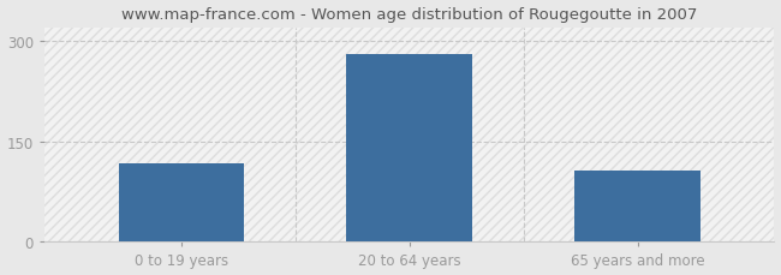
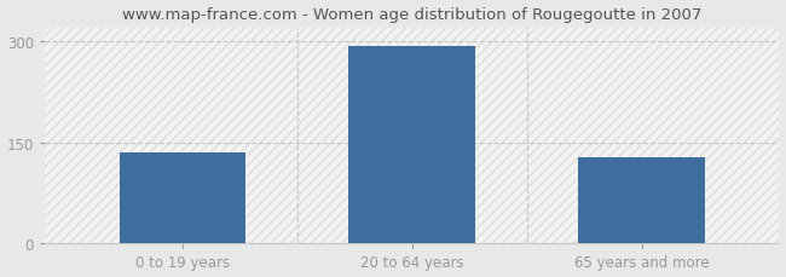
0 to 19 years: 118 -> 136
20 to 64 years: 280 -> 293
65 years and more: 106 -> 128
